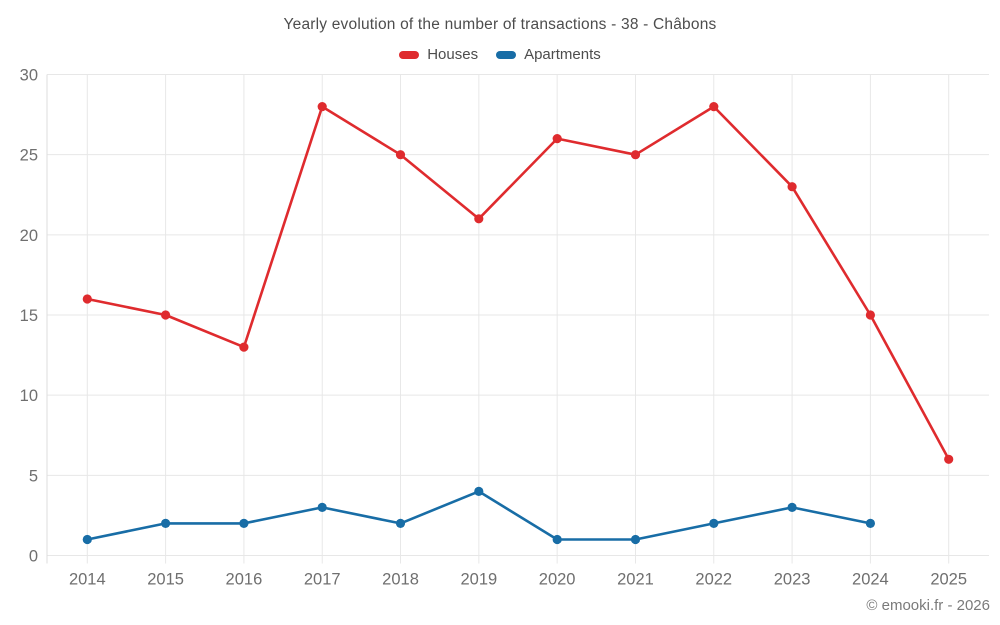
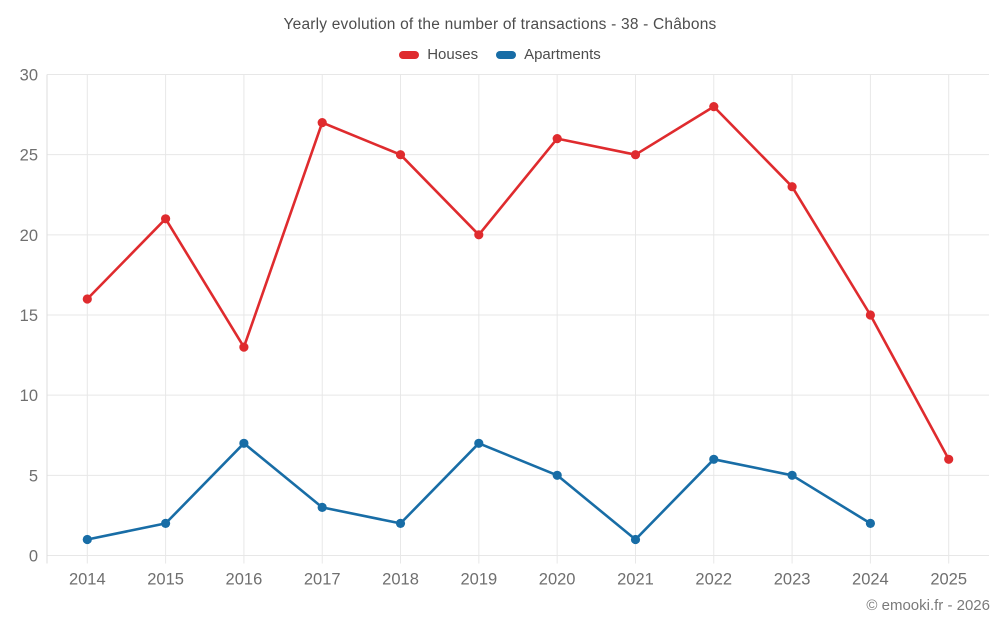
Houses/2015: 15 -> 21
Apartments/2016: 2 -> 7
Houses/2017: 28 -> 27
Houses/2019: 21 -> 20
Apartments/2019: 4 -> 7
Apartments/2020: 1 -> 5
Apartments/2022: 2 -> 6
Apartments/2023: 3 -> 5
